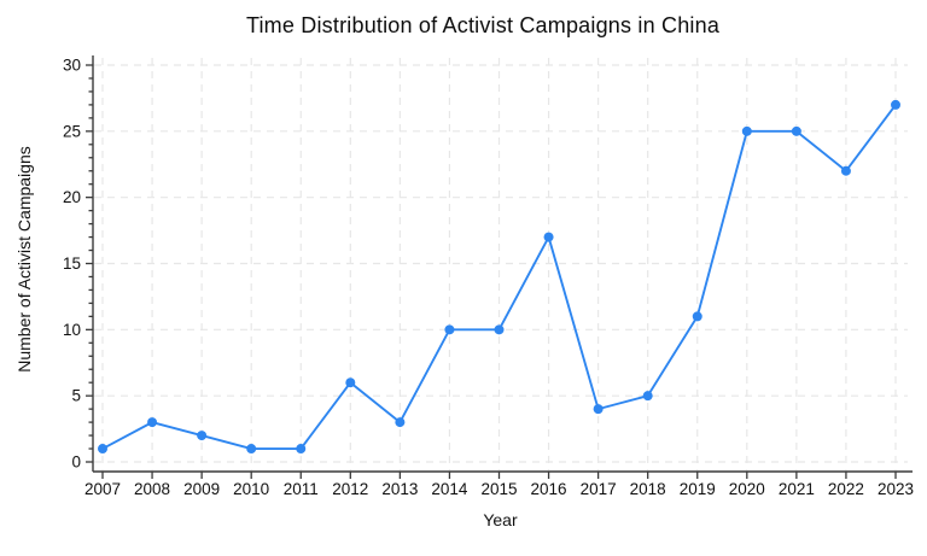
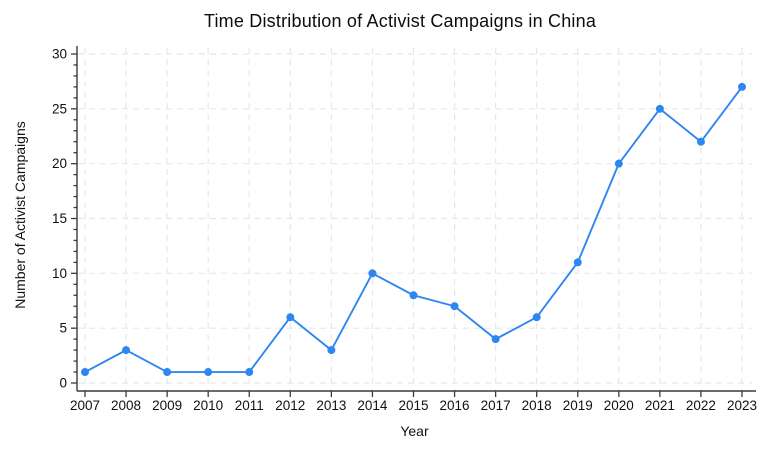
2009: 2 -> 1
2015: 10 -> 8
2016: 17 -> 7
2018: 5 -> 6
2020: 25 -> 20
